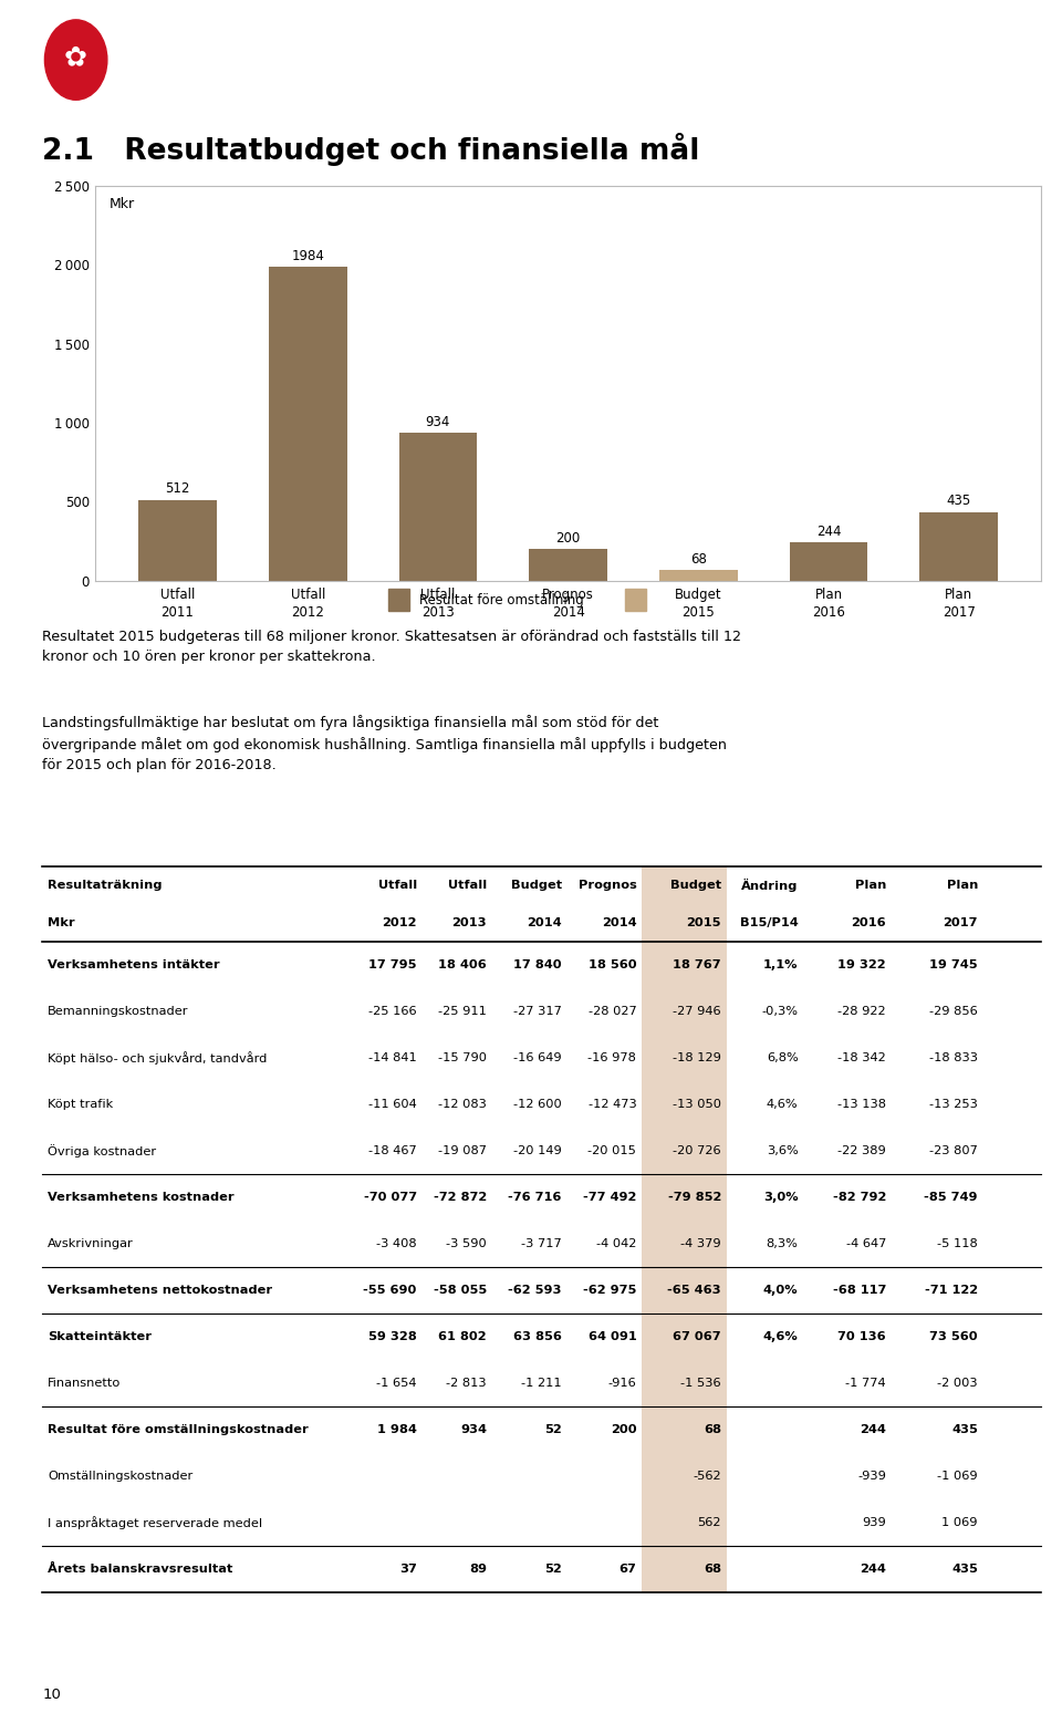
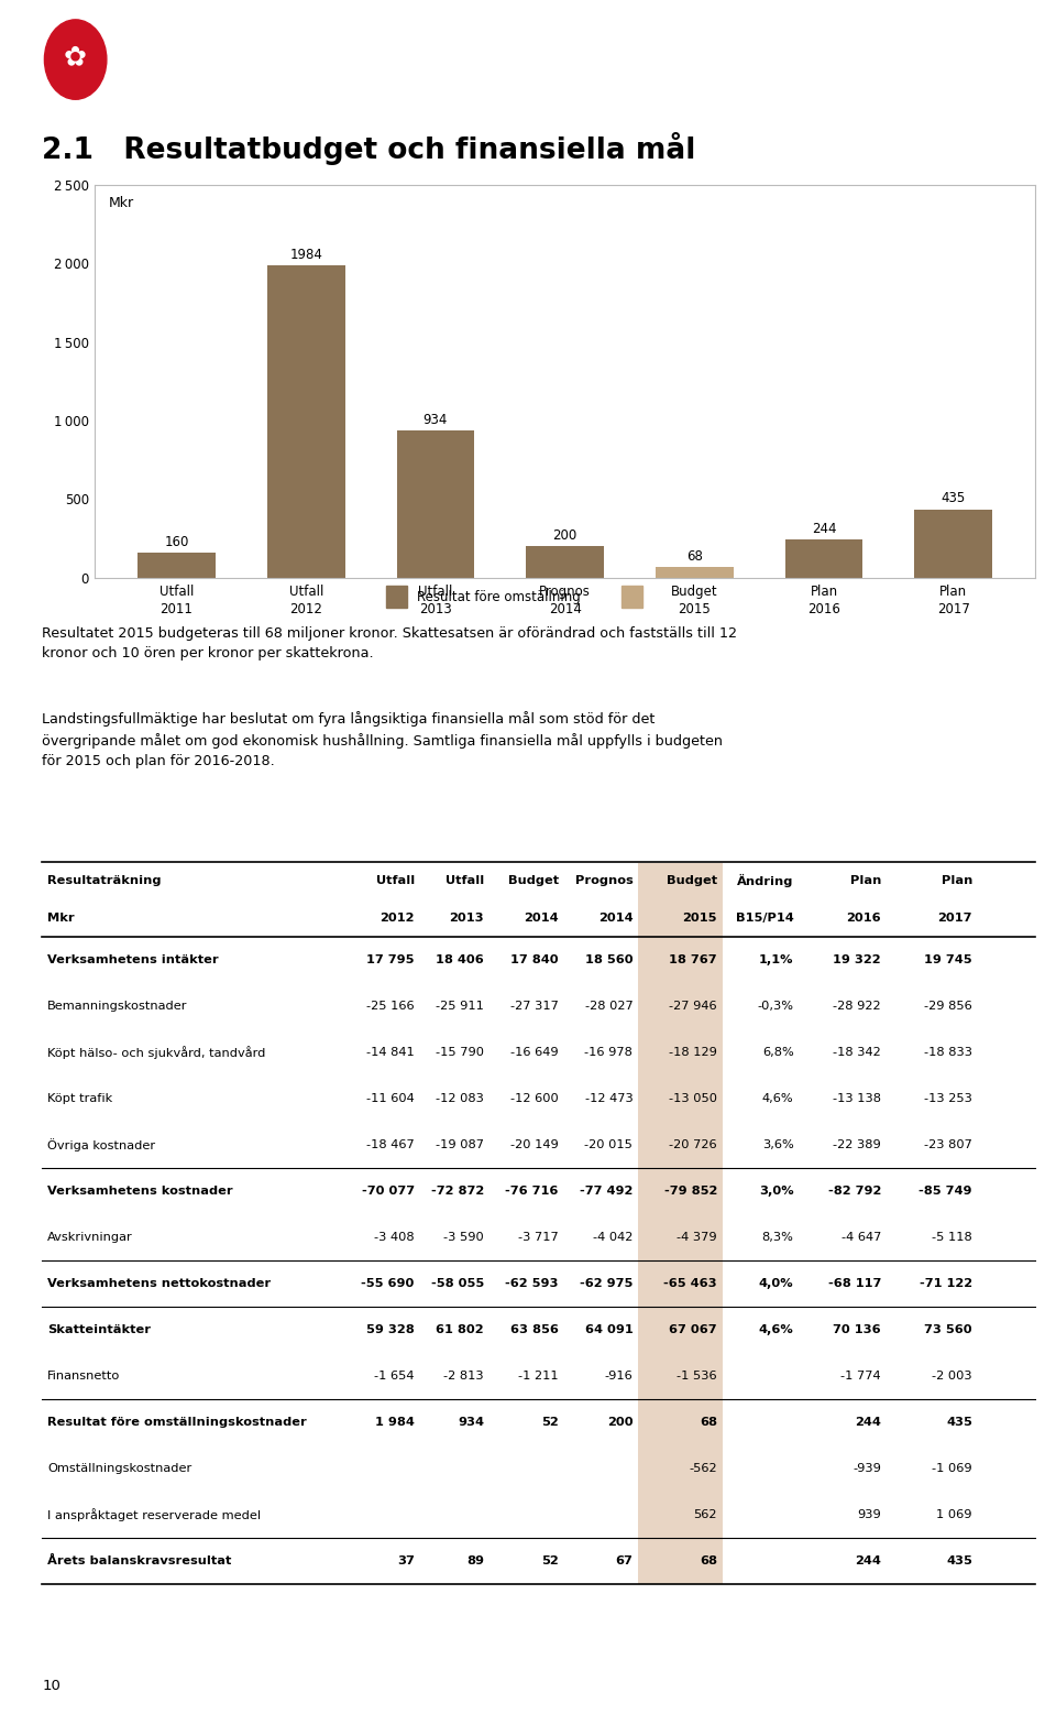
Utfall 2011: 512 -> 160
